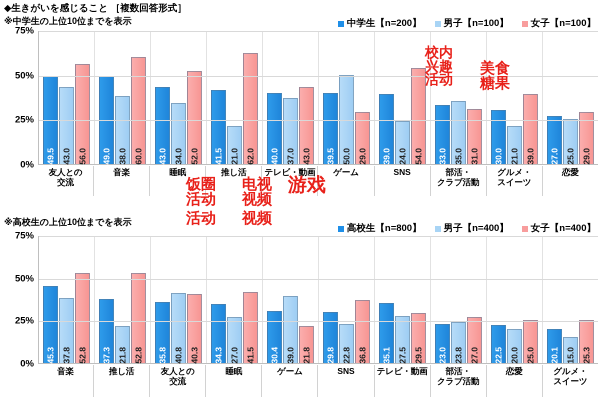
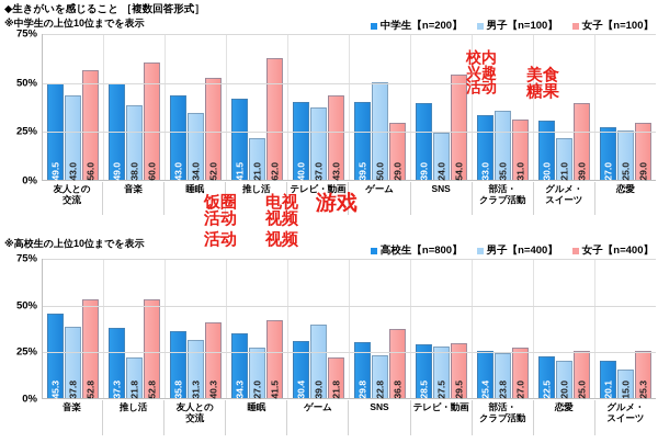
※高校生の上位10位までを表示/男子【n=400】/友人との 交流: 40.8 -> 31.3
※高校生の上位10位までを表示/高校生【n=800】/テレビ・動画: 35.1 -> 28.5
※高校生の上位10位までを表示/高校生【n=800】/部活・ クラブ活動: 23.0 -> 25.4
